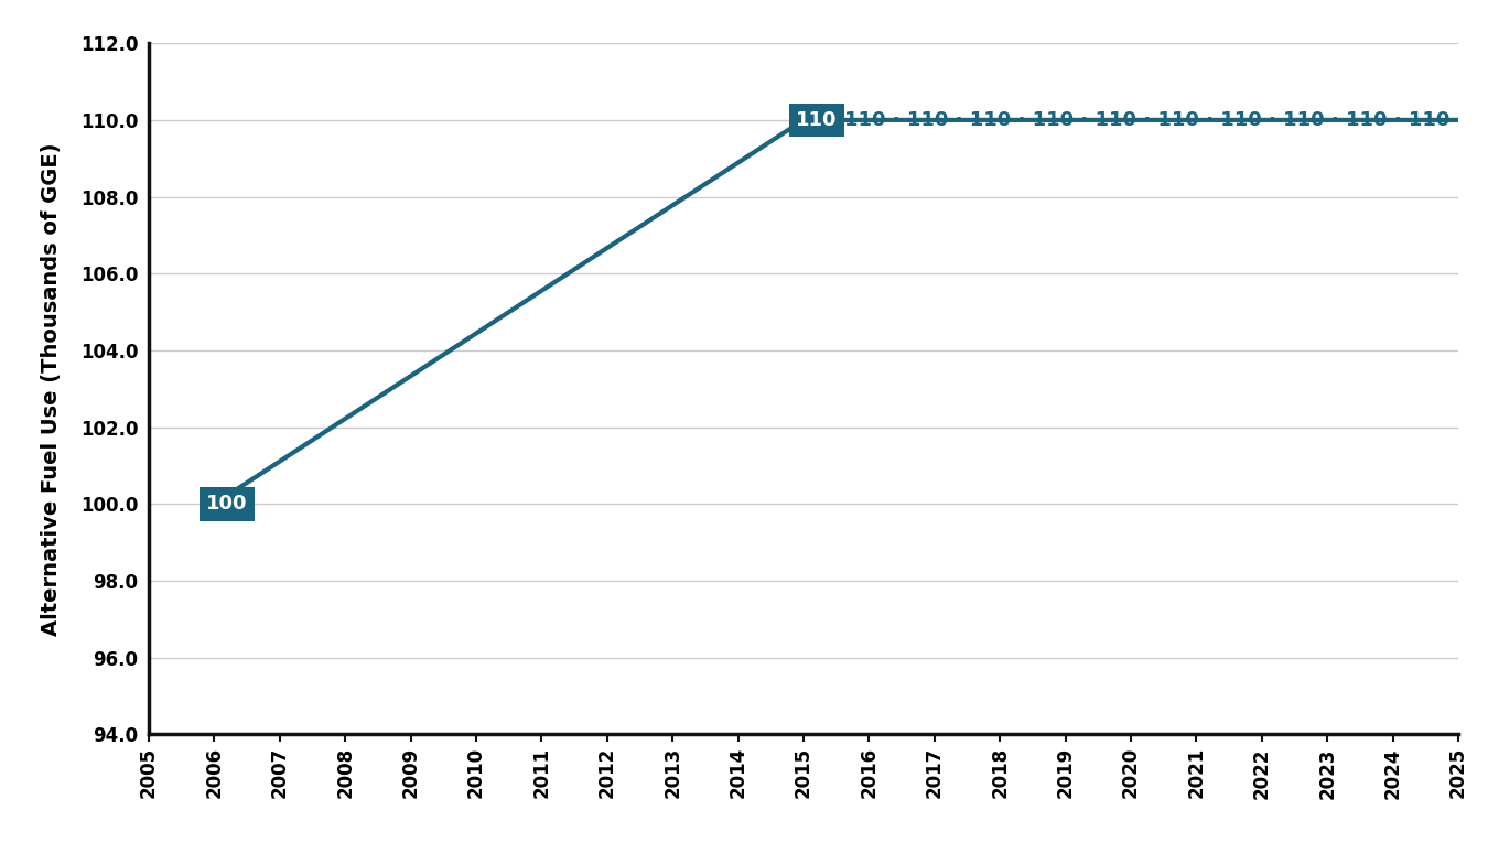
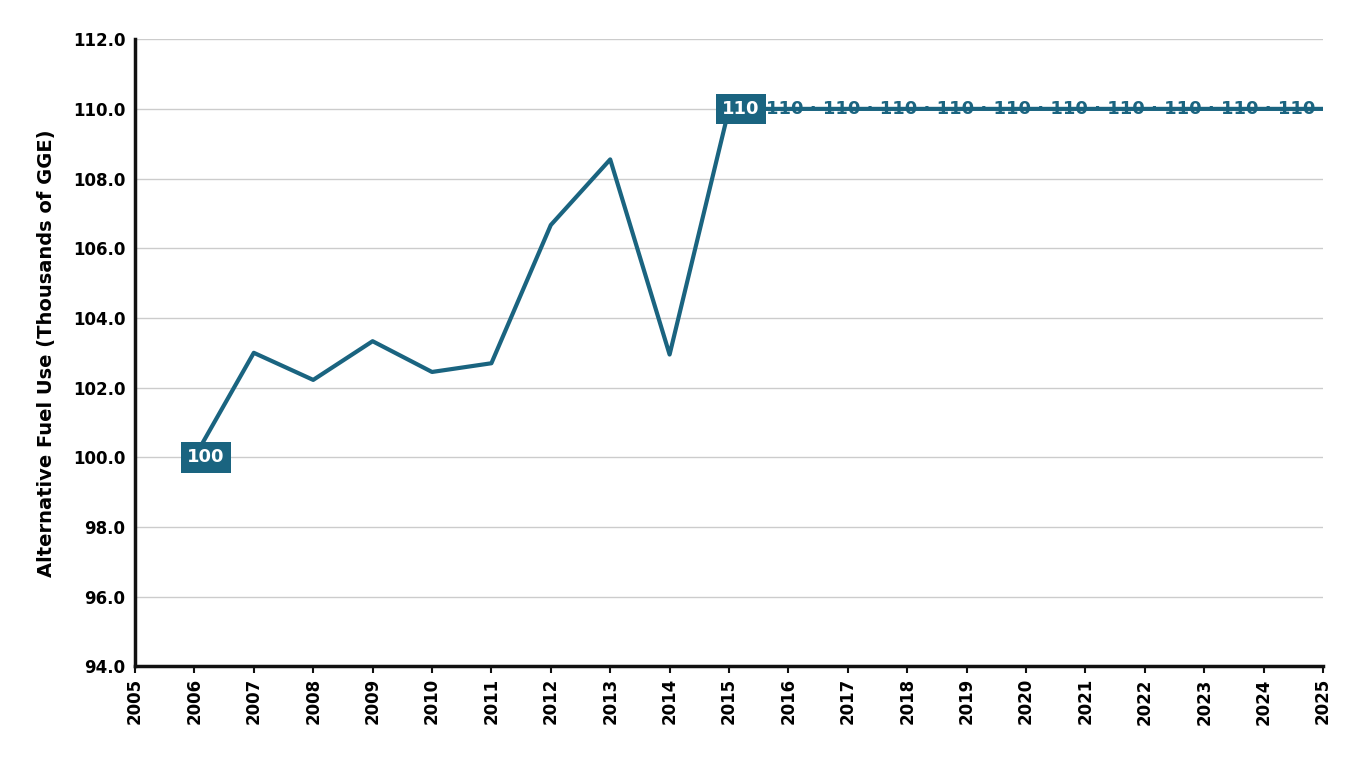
2007: 101.11 -> 103.00
2010: 104.44 -> 102.45
2011: 105.56 -> 102.70
2013: 107.78 -> 108.55
2014: 108.89 -> 102.95
